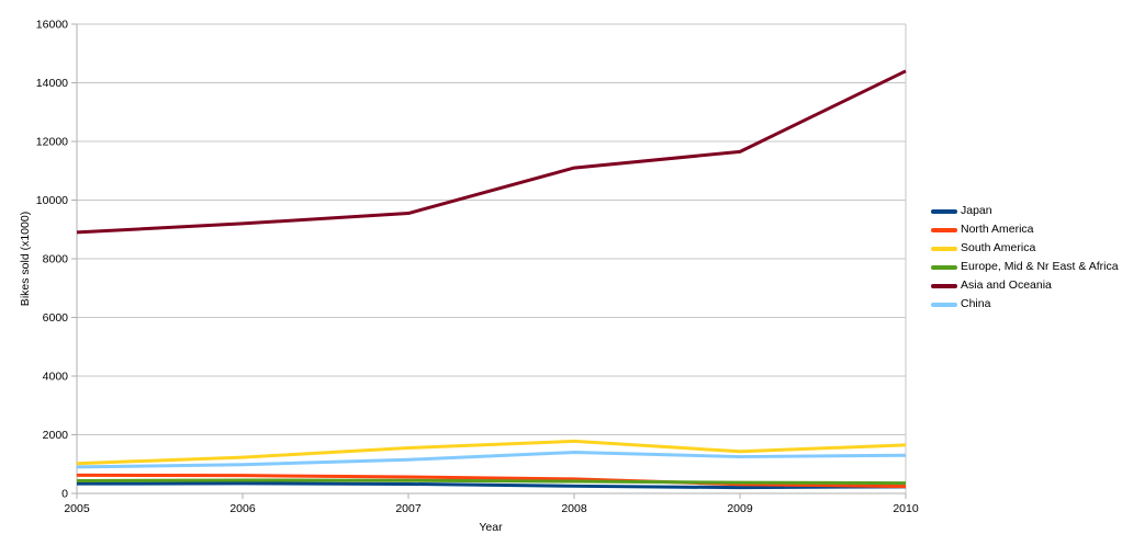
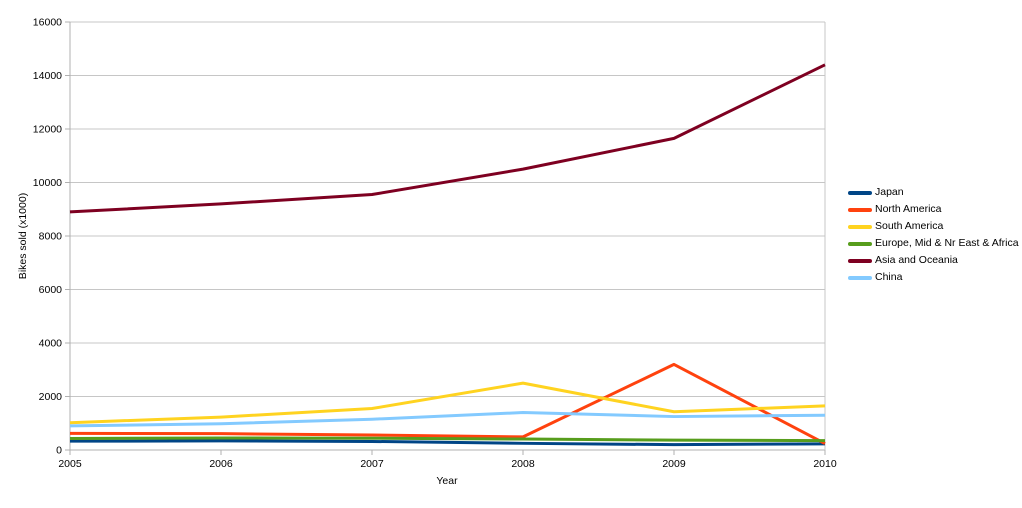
South America/2008: 1800 -> 2500
Asia and Oceania/2008: 11100 -> 10500
North America/2009: 300 -> 3200
